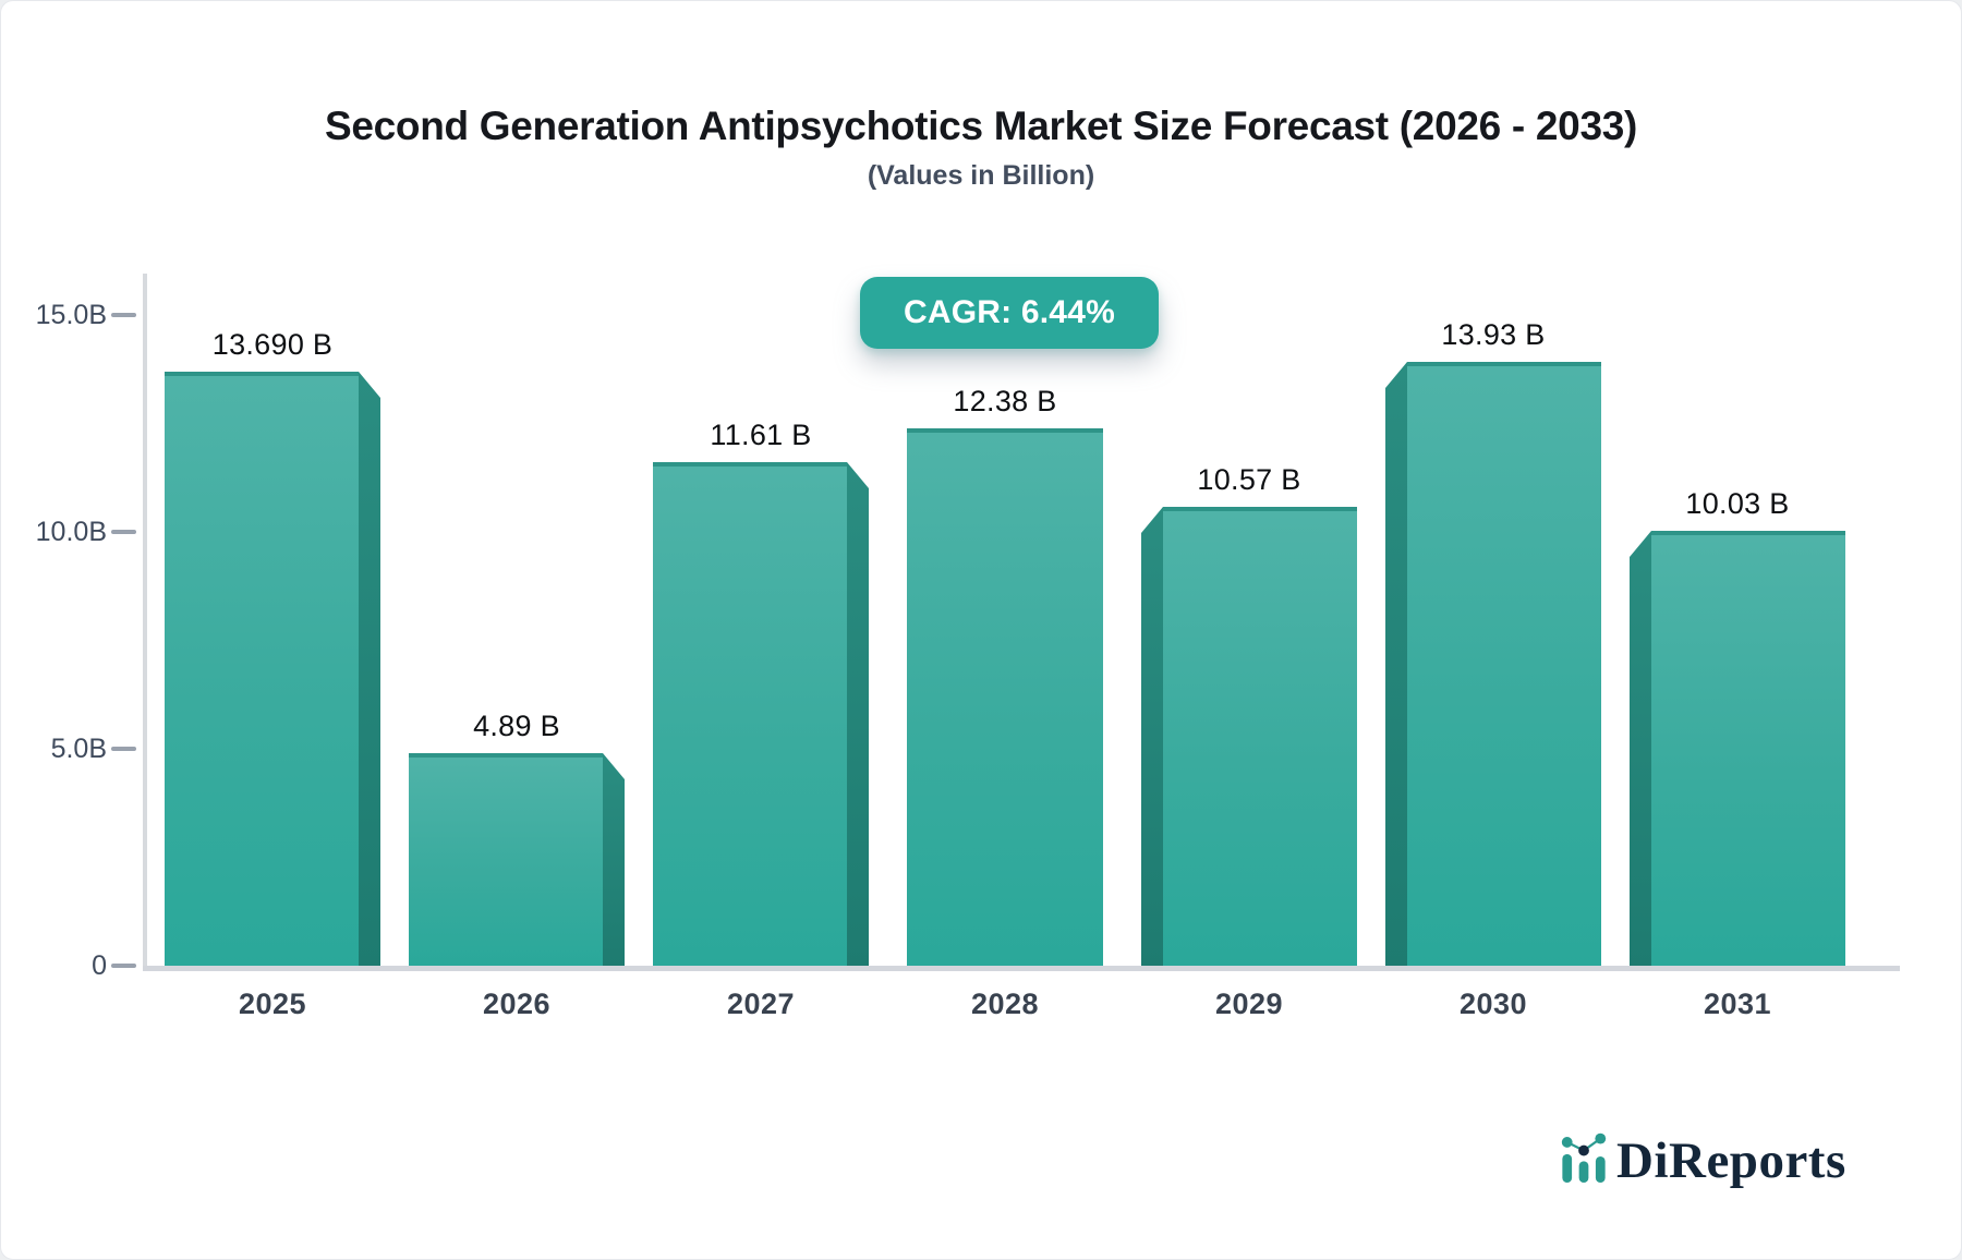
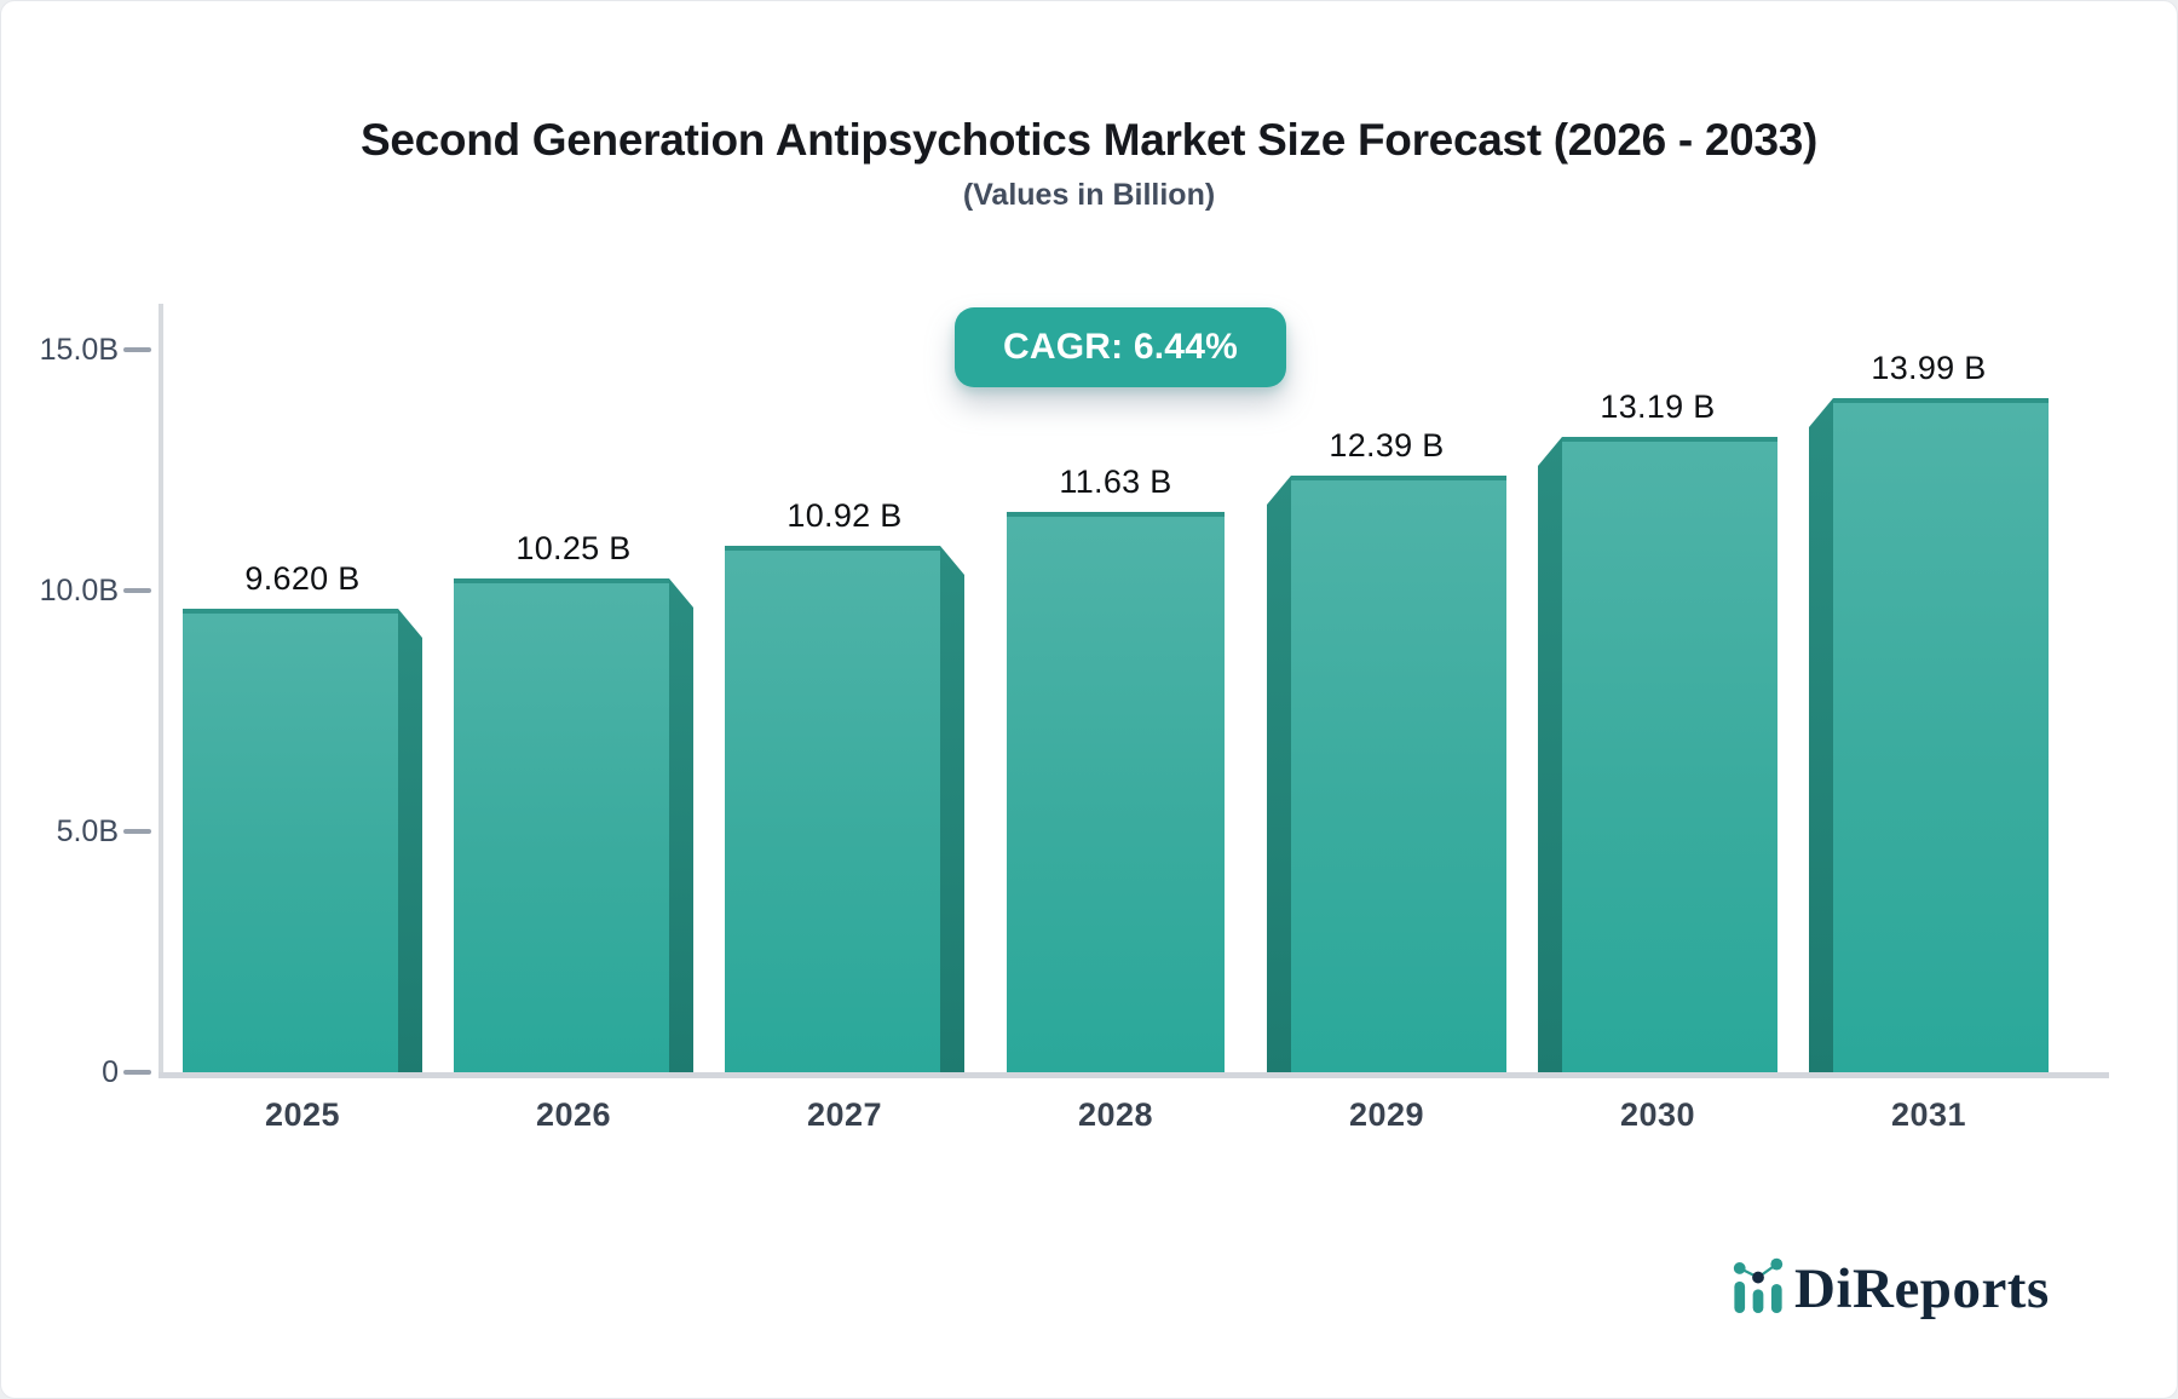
2025: 13.690 -> 9.620
2026: 4.89 -> 10.25
2027: 11.61 -> 10.92
2028: 12.38 -> 11.63
2029: 10.57 -> 12.39
2030: 13.93 -> 13.19
2031: 10.03 -> 13.99
